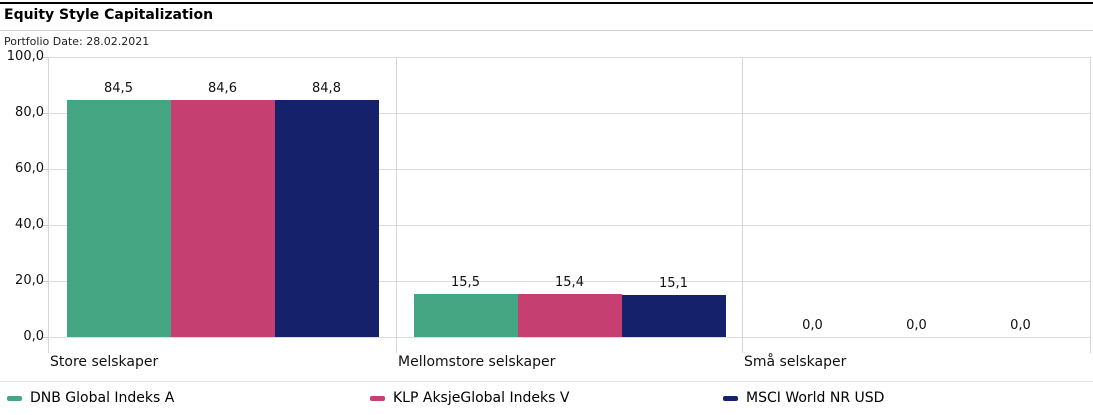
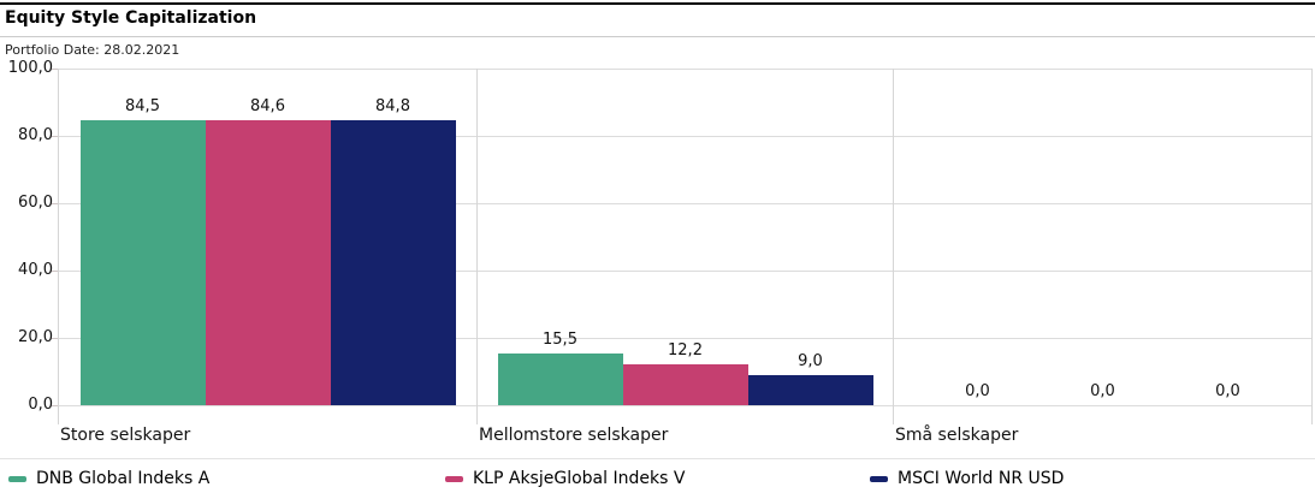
KLP AksjeGlobal Indeks V/Mellomstore selskaper: 15,4 -> 12,2
MSCI World NR USD/Mellomstore selskaper: 15,1 -> 9,0
